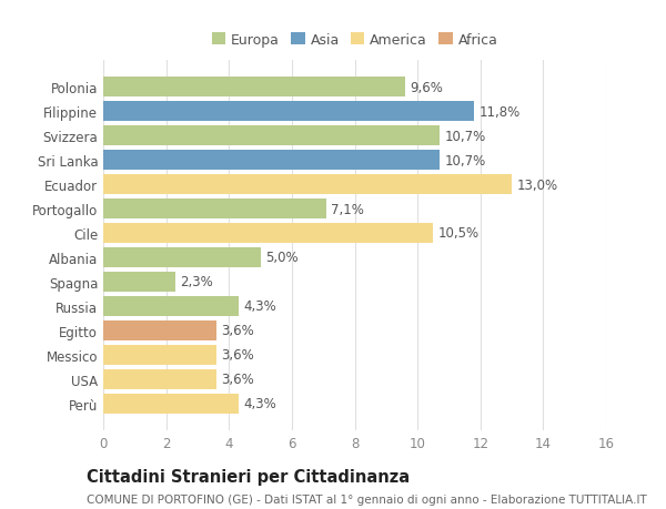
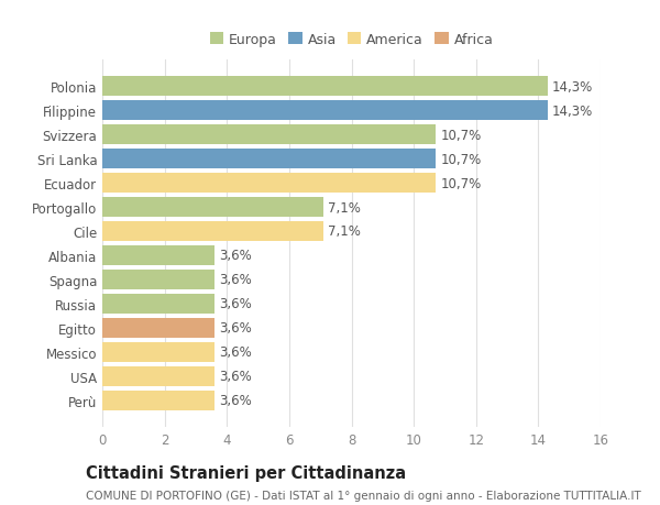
Polonia: 9,6% -> 14,3%
Filippine: 11,8% -> 14,3%
Ecuador: 13,0% -> 10,7%
Cile: 10,5% -> 7,1%
Albania: 5,0% -> 3,6%
Spagna: 2,3% -> 3,6%
Russia: 4,3% -> 3,6%
Perù: 4,3% -> 3,6%
